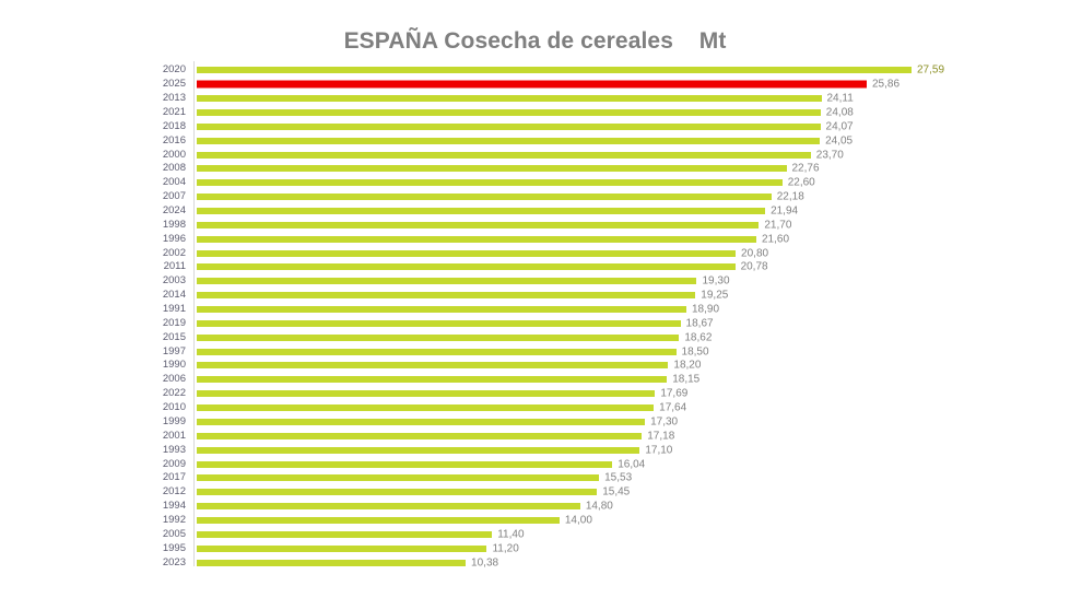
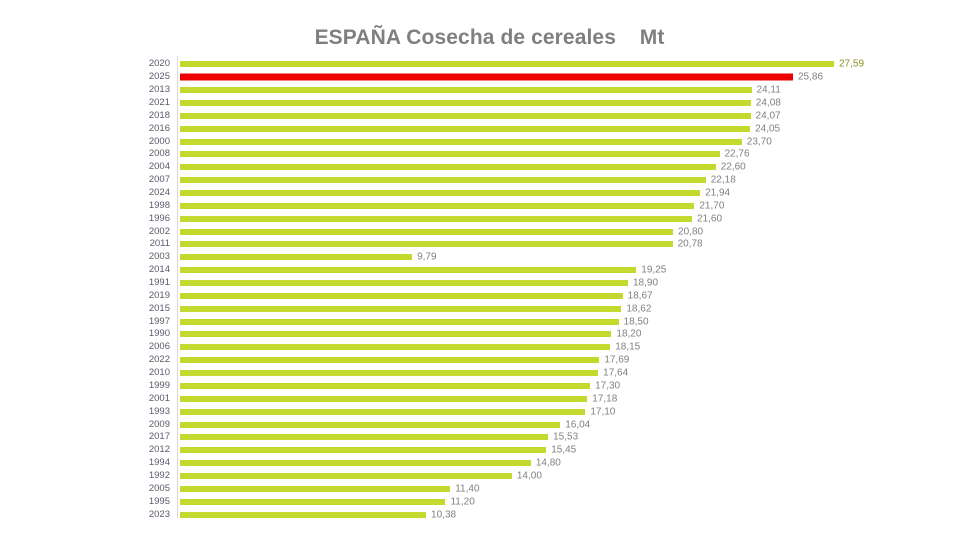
2003: 19,30 -> 9,79
